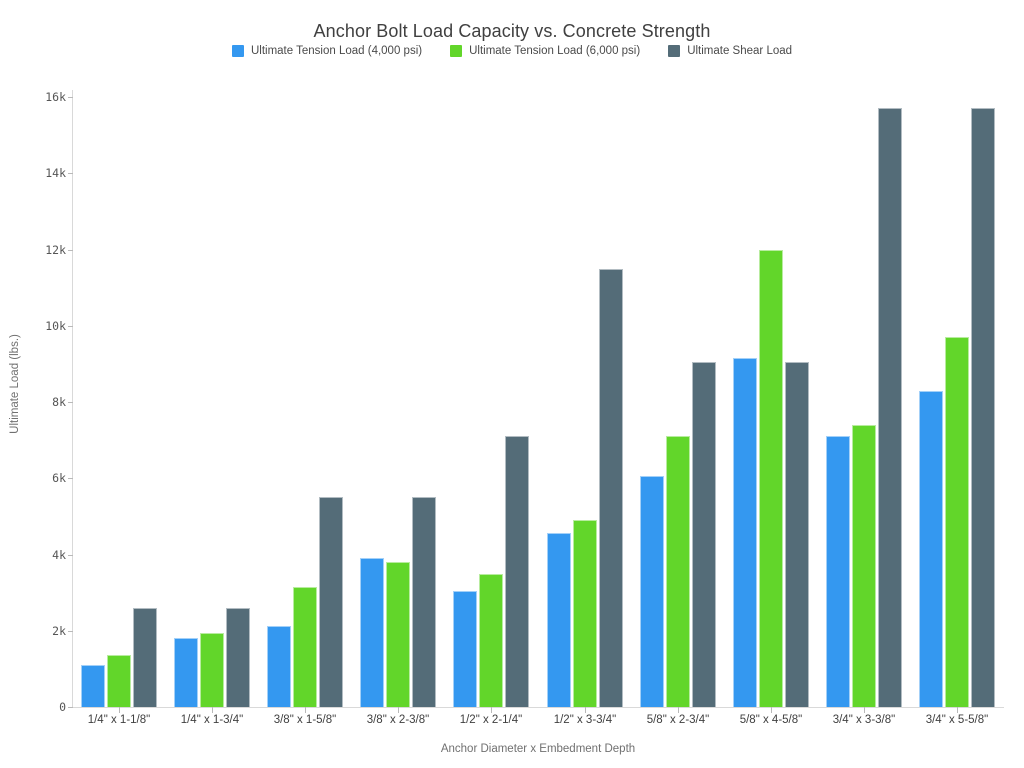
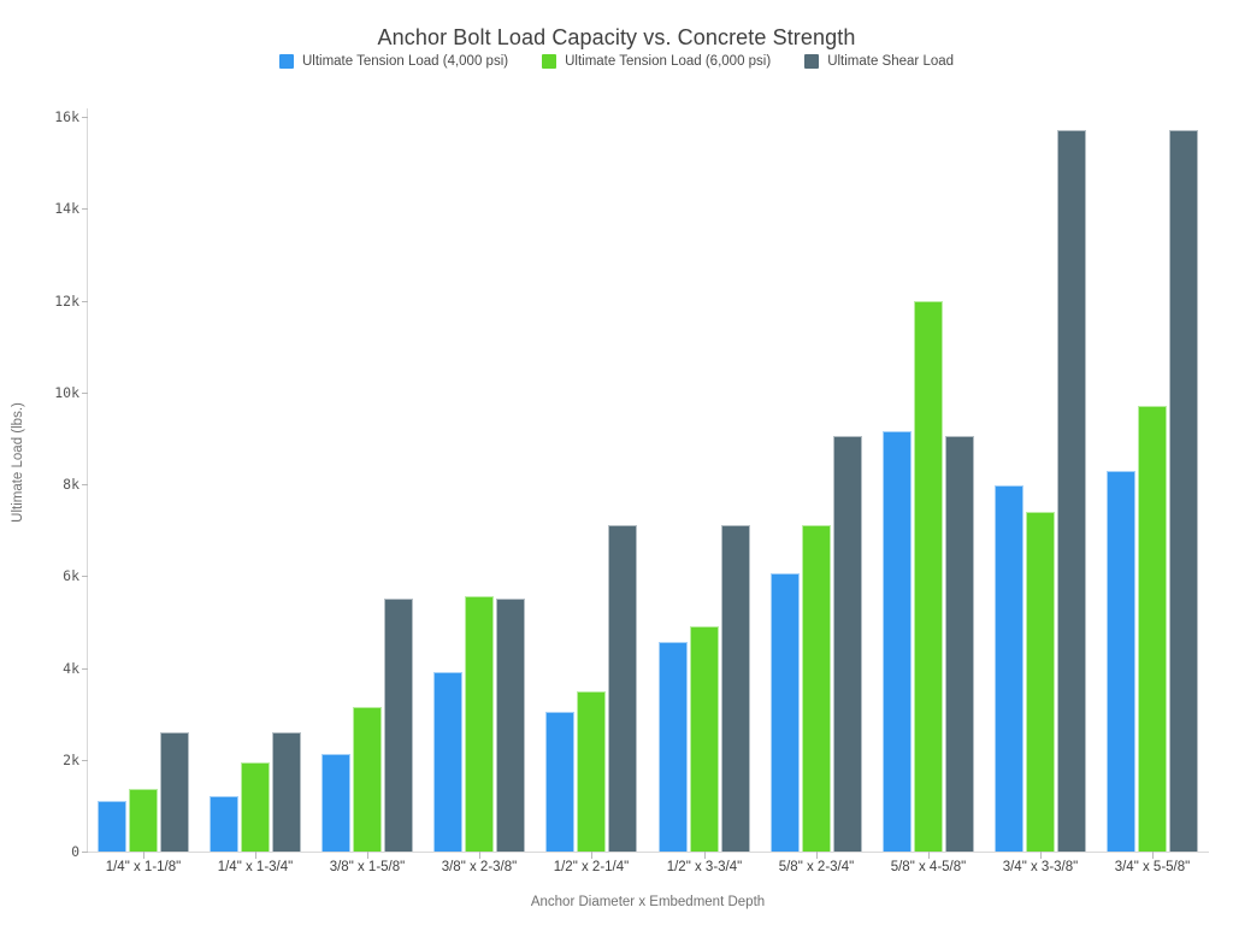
Ultimate Tension Load (4,000 psi)/1/4" x 1-3/4": 1.8k -> 1.2k
Ultimate Tension Load (6,000 psi)/3/8" x 2-3/8": 3.8k -> 5.6k
Ultimate Shear Load/1/2" x 3-3/4": 11.5k -> 7.1k
Ultimate Tension Load (4,000 psi)/3/4" x 3-3/8": 7.1k -> 8.0k
